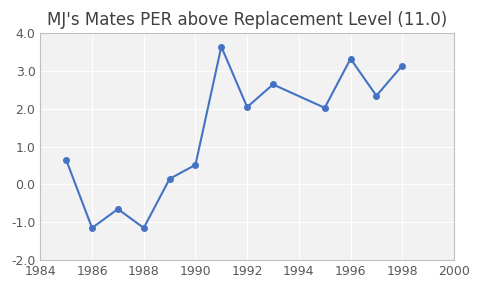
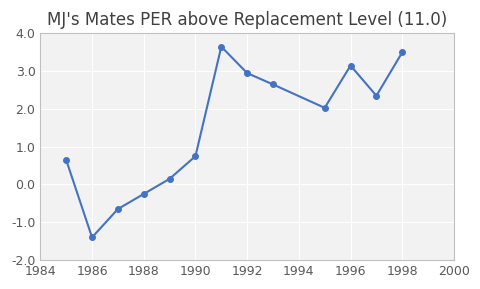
1986: -1.15 -> -1.40
1988: -1.15 -> -0.25
1990: 0.52 -> 0.75
1992: 2.05 -> 2.95
1996: 3.33 -> 3.15
1998: 3.15 -> 3.50
